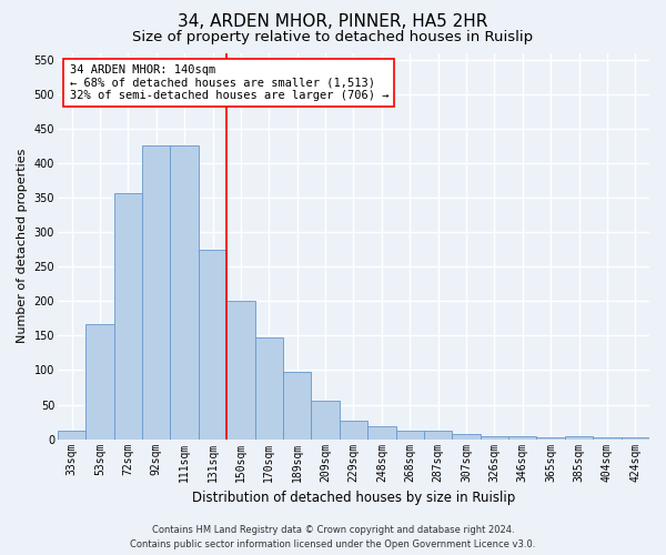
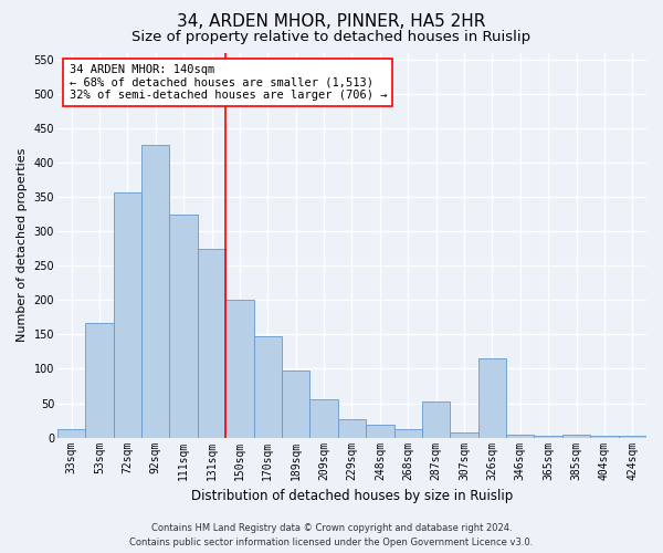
111sqm: 425 -> 324
287sqm: 12 -> 52
326sqm: 5 -> 116
